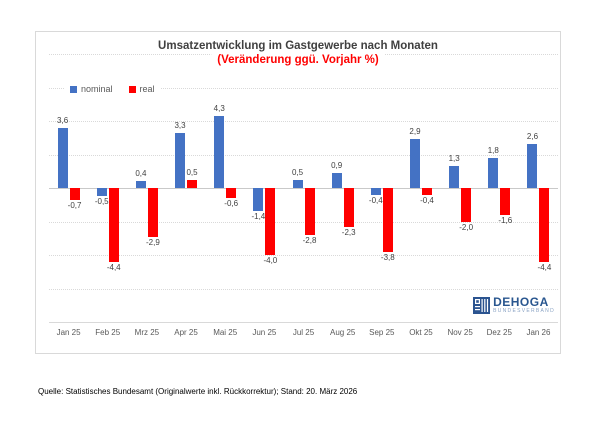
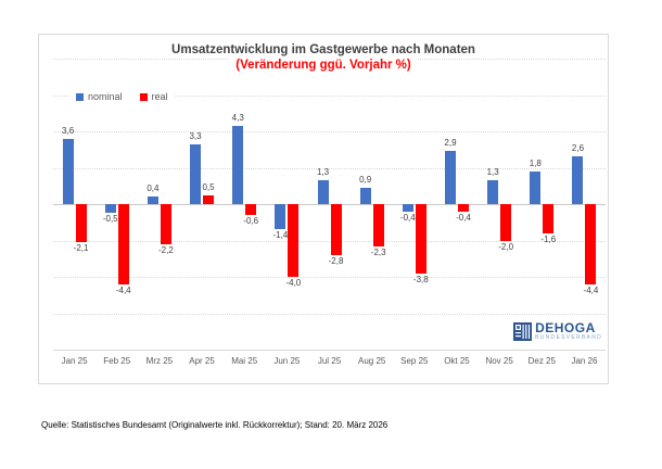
real/Jan 25: -0,7 -> -2,1
real/Mrz 25: -2,9 -> -2,2
nominal/Jul 25: 0,5 -> 1,3
